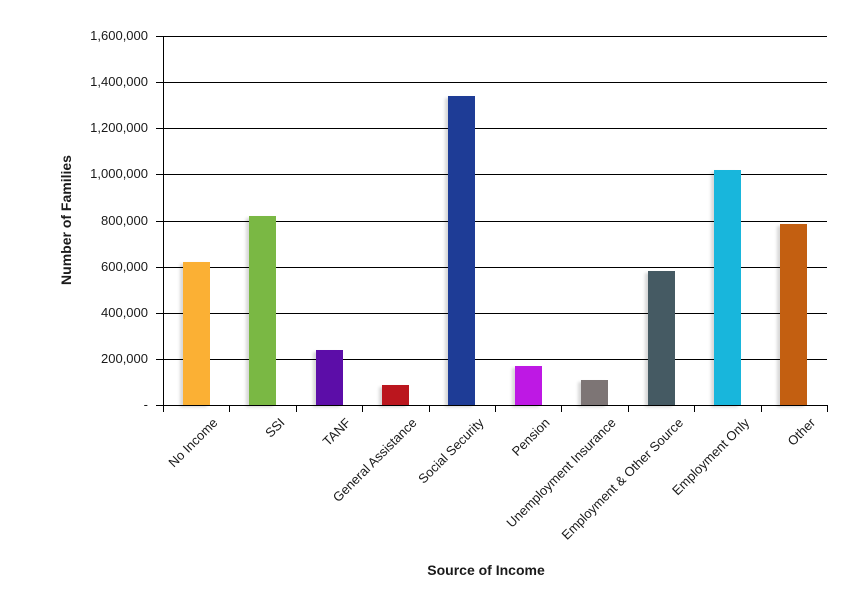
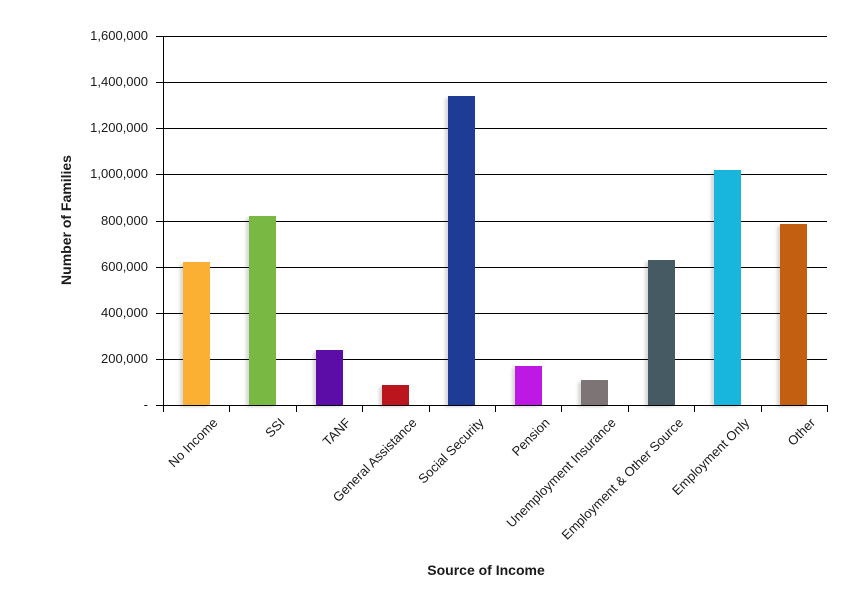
Employment & Other Source: 580000 -> 630000
